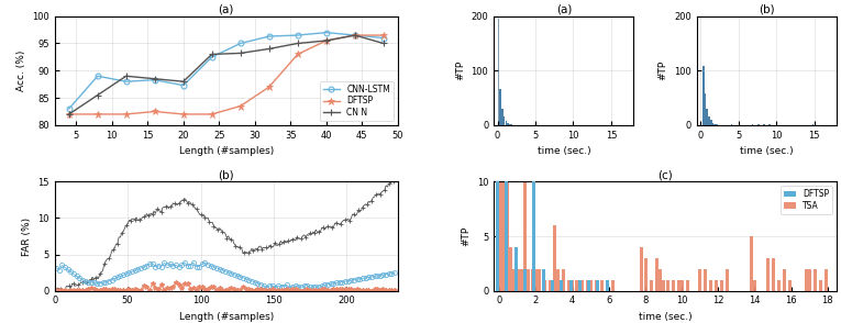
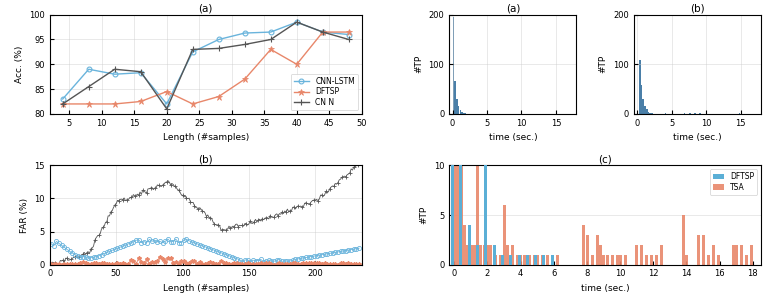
CNN-LSTM/20: 87.3 -> 82.0
DFTSP/20: 82.0 -> 84.5
CN N/20: 88.0 -> 81.0
CNN-LSTM/40: 97.0 -> 98.5
DFTSP/40: 95.5 -> 90.0
CN N/40: 95.5 -> 98.5
